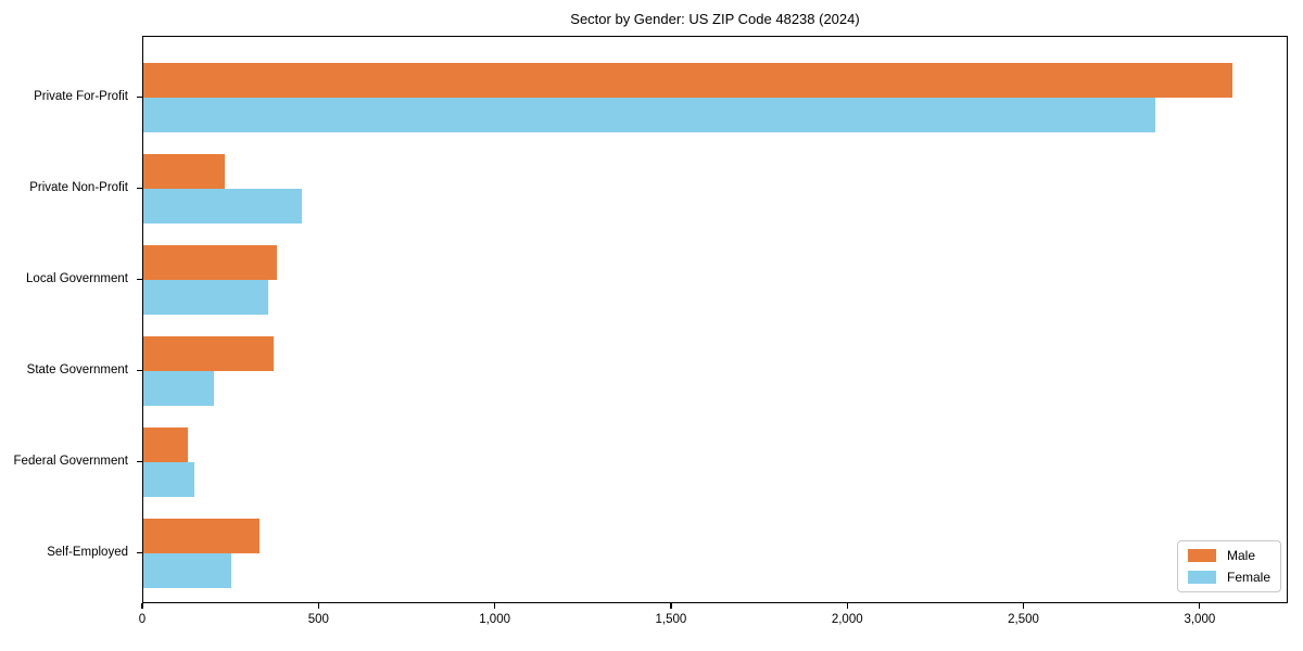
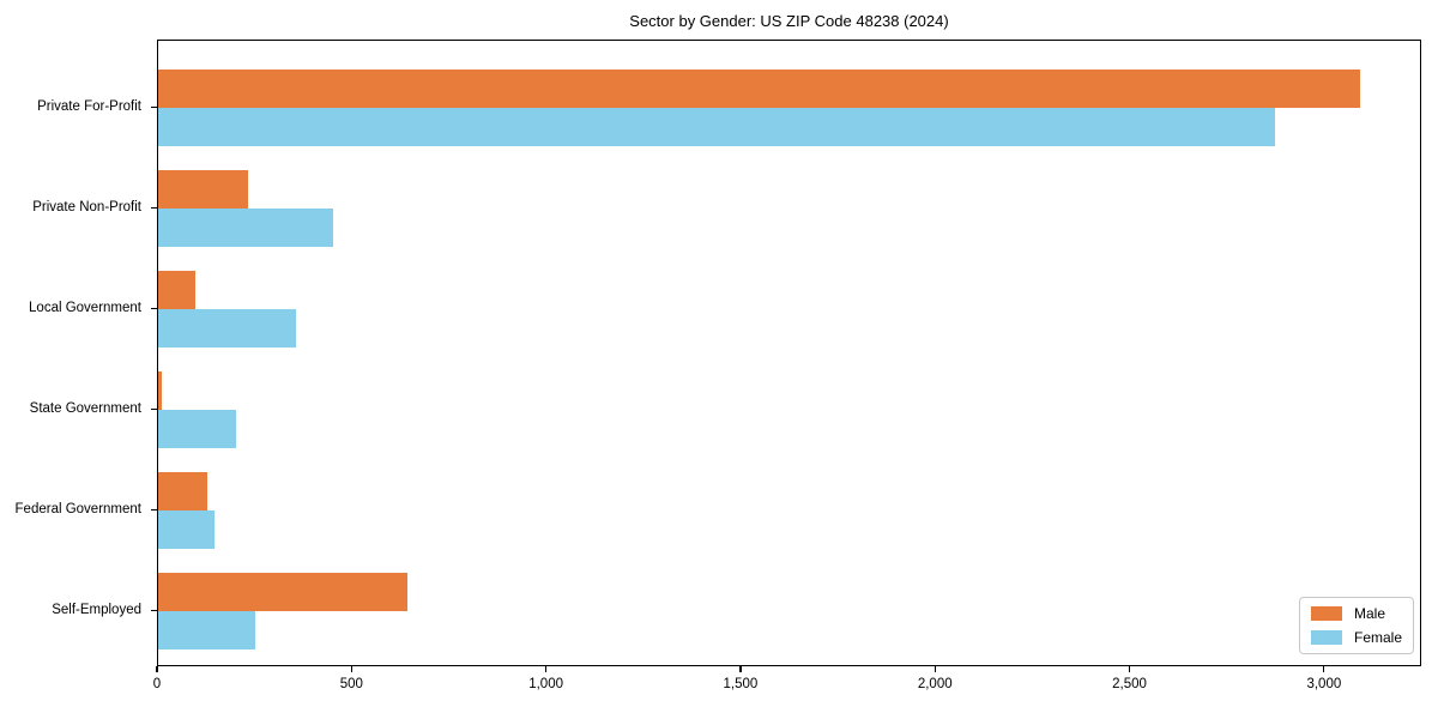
Male/Local Government: 380 -> 100
Male/State Government: 370 -> 10
Male/Self-Employed: 330 -> 640
